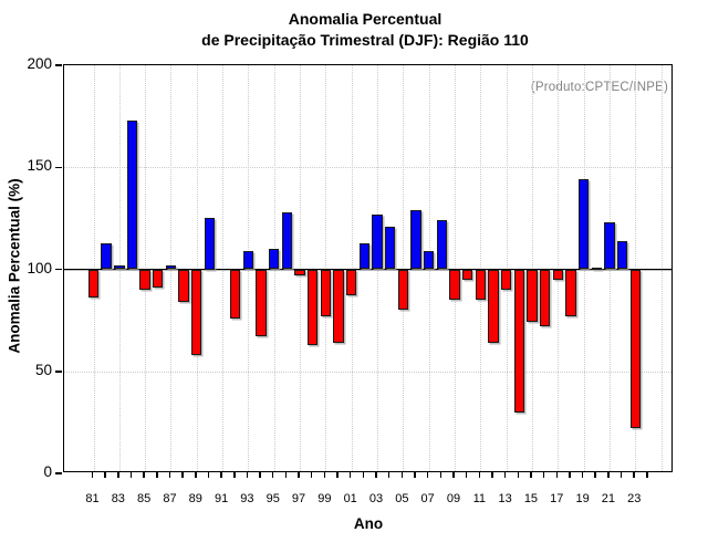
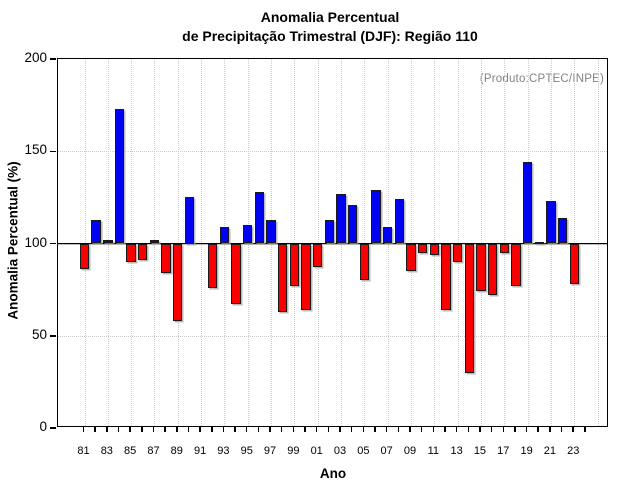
97: 97 -> 113
11: 85 -> 94
23: 22 -> 78
